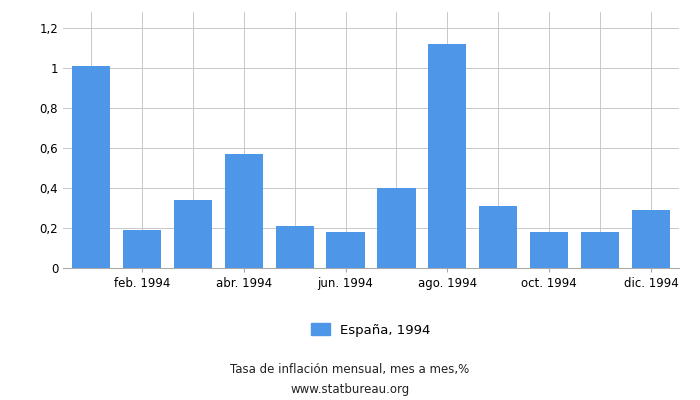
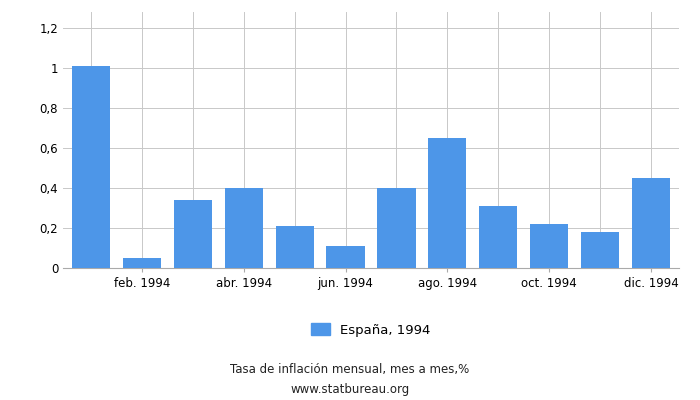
feb. 1994: 0,19 -> 0,05
abr. 1994: 0,57 -> 0,40
jun. 1994: 0,18 -> 0,11
ago. 1994: 1,12 -> 0,65
oct. 1994: 0,18 -> 0,22
dic. 1994: 0,29 -> 0,45
